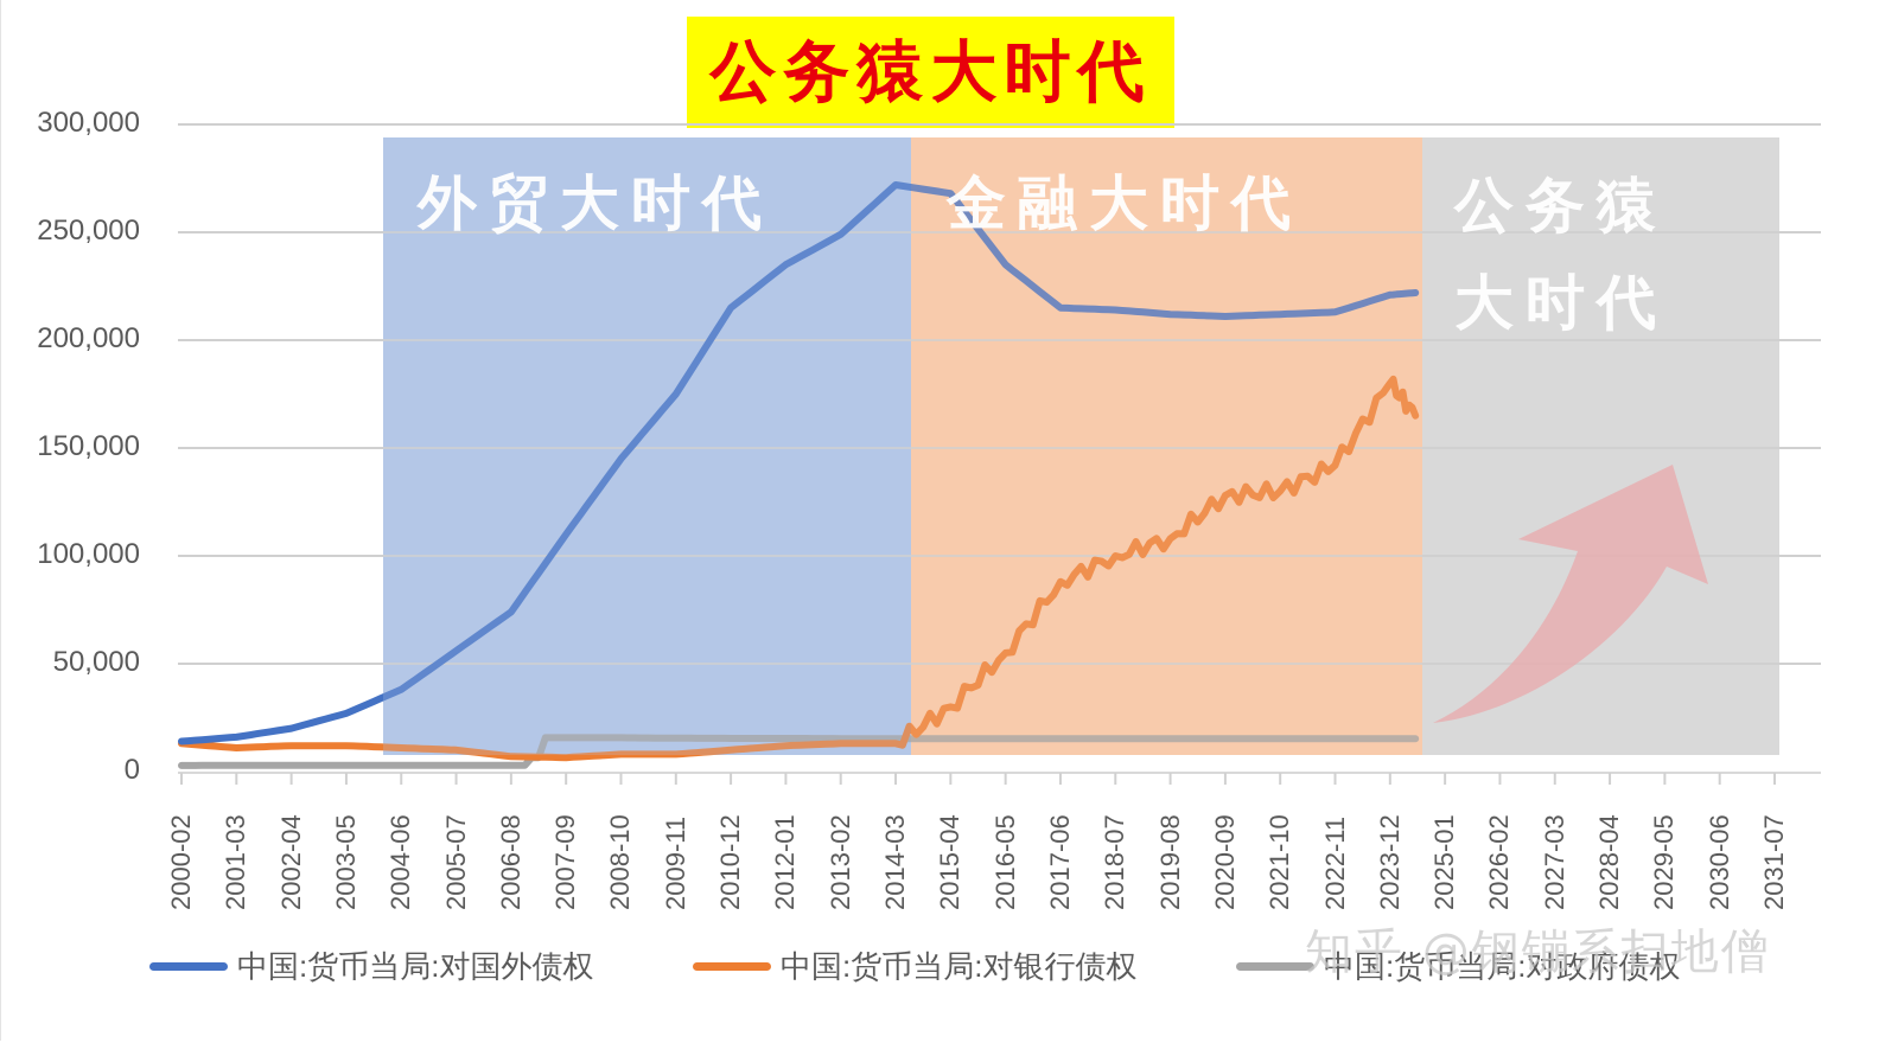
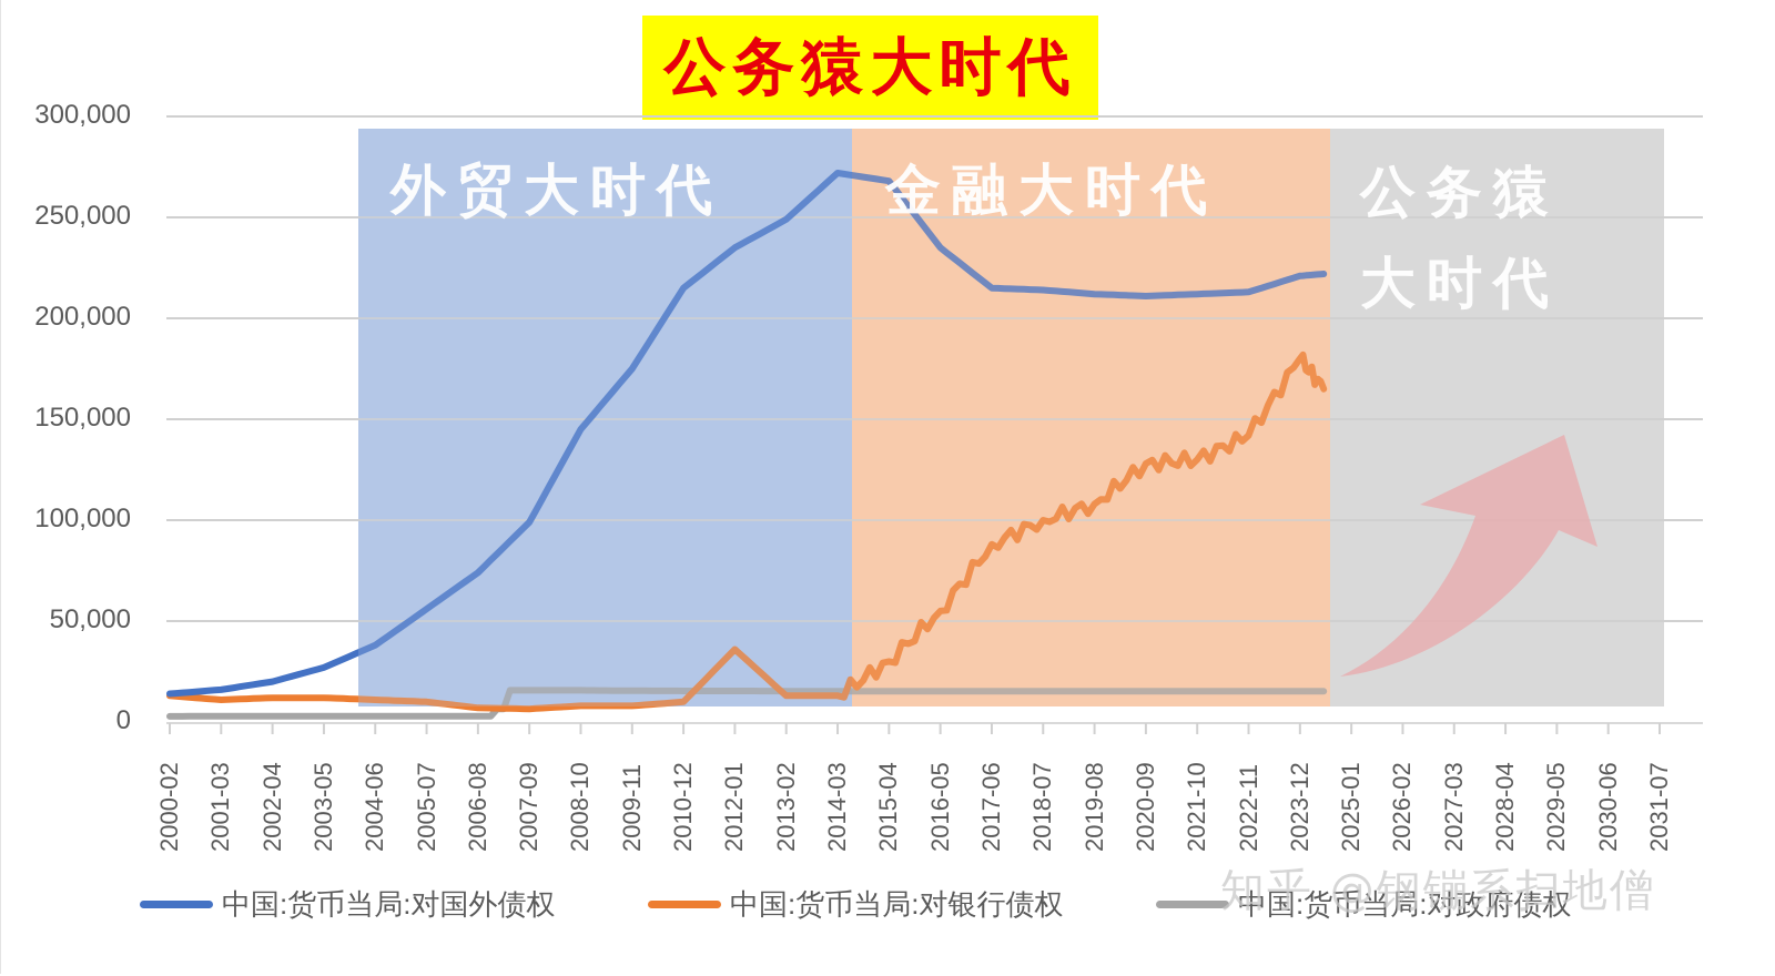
中国:货币当局:对国外债权/2007-09: 110000 -> 99000
中国:货币当局:对银行债权/2012-01: 12000 -> 36000
